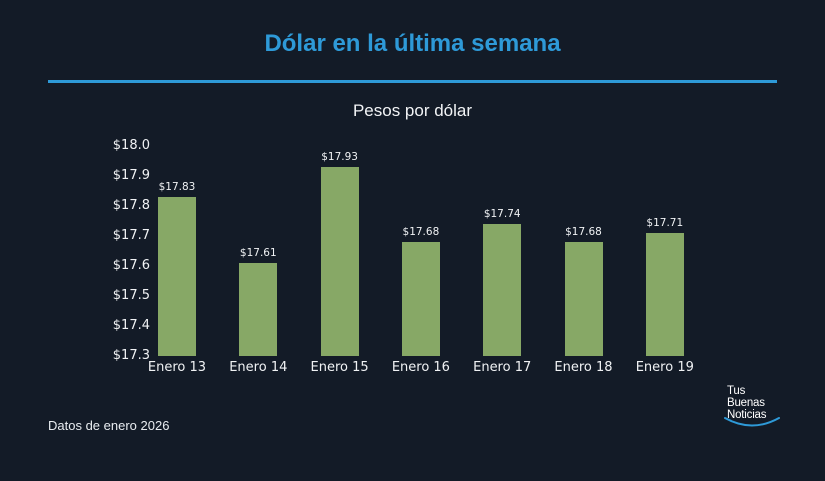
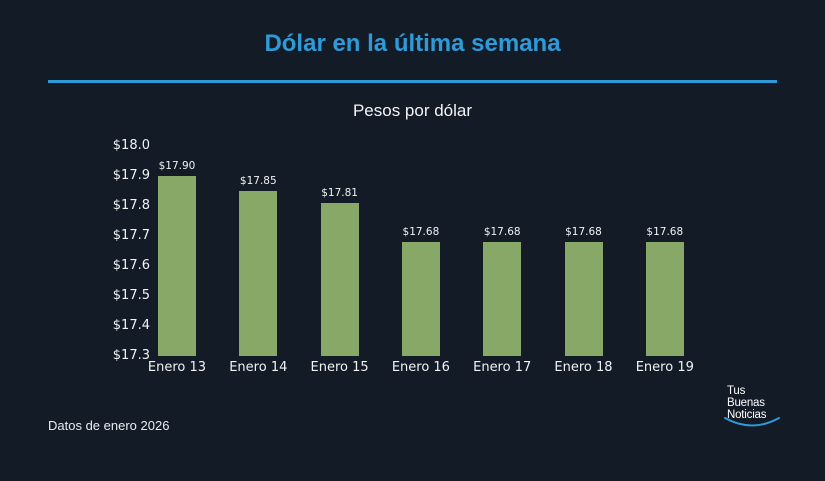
Enero 13: $17.83 -> $17.90
Enero 14: $17.61 -> $17.85
Enero 15: $17.93 -> $17.81
Enero 17: $17.74 -> $17.68
Enero 19: $17.71 -> $17.68
